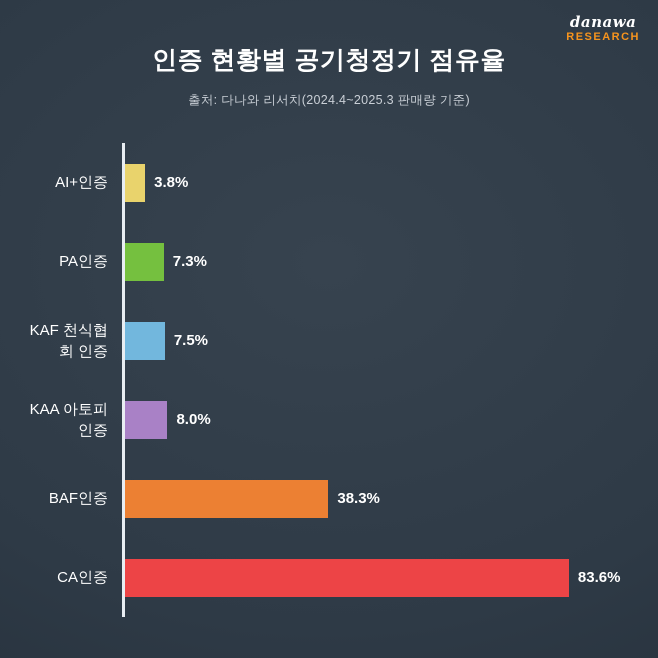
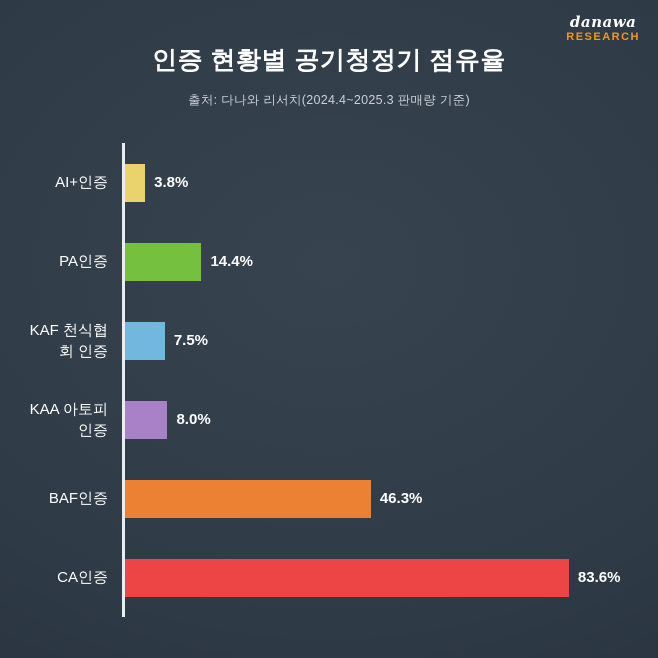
PA인증: 7.3% -> 14.4%
BAF인증: 38.3% -> 46.3%
